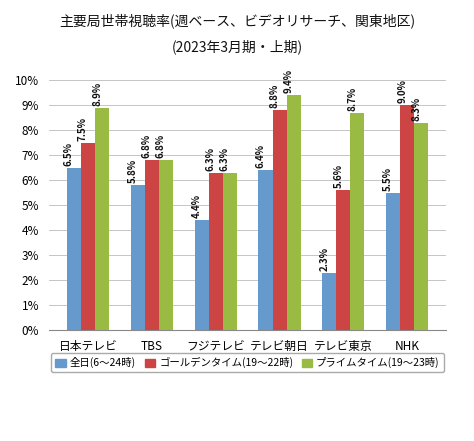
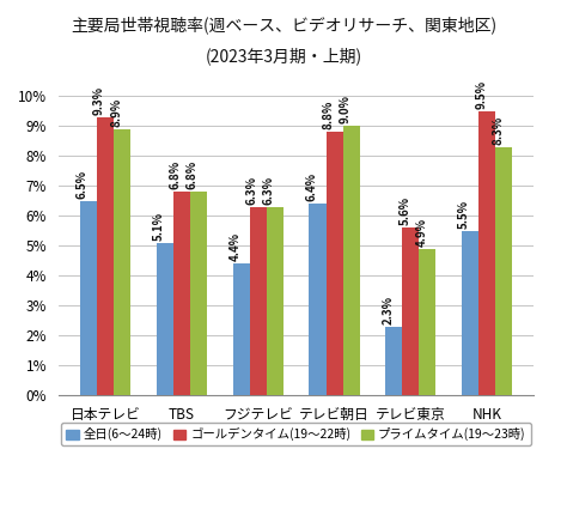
ゴールデンタイム(19〜22時)/日本テレビ: 7.5% -> 9.3%
全日(6〜24時)/TBS: 5.8% -> 5.1%
プライムタイム(19〜23時)/テレビ朝日: 9.4% -> 9.0%
プライムタイム(19〜23時)/テレビ東京: 8.7% -> 4.9%
ゴールデンタイム(19〜22時)/NHK: 9.0% -> 9.5%
